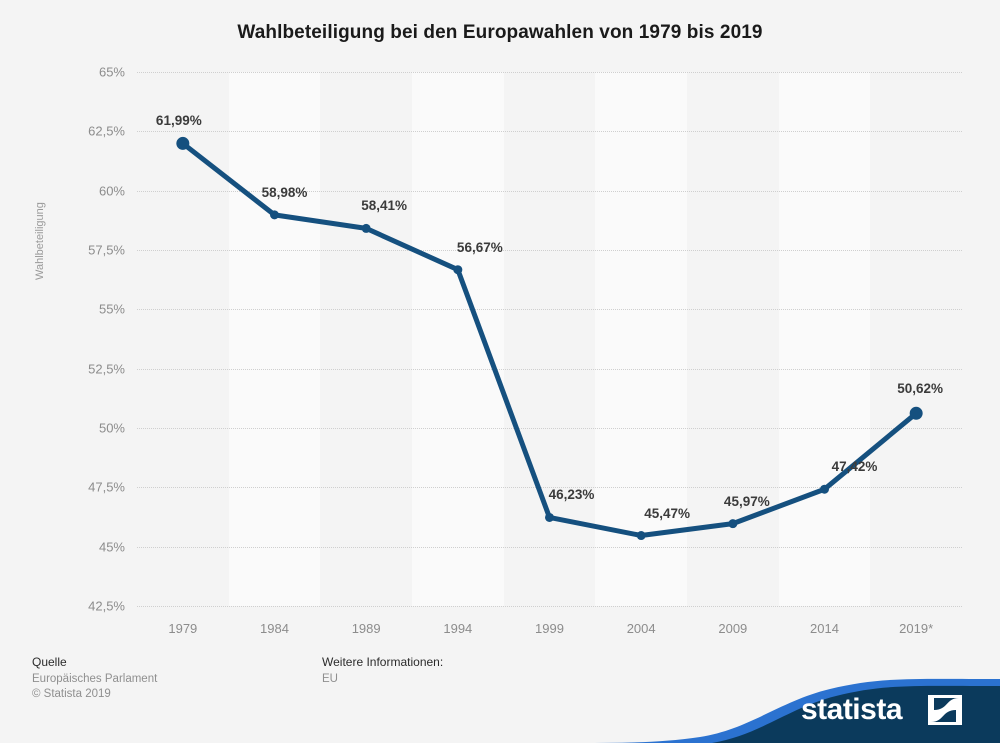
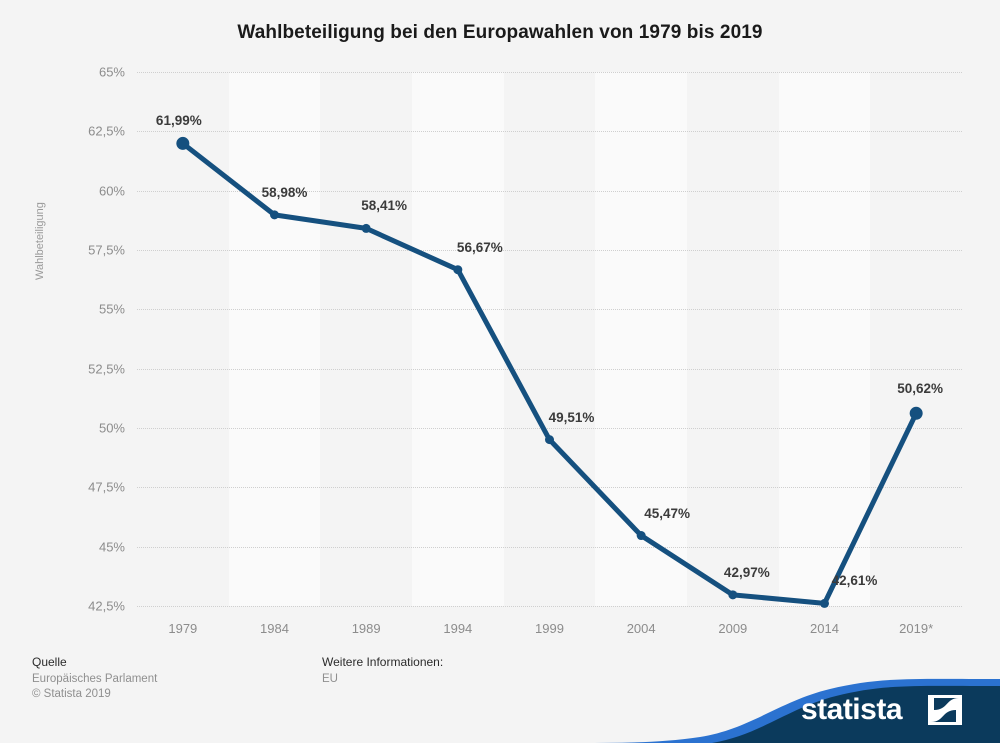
1999: 46,23% -> 49,51%
2009: 45,97% -> 42,97%
2014: 47,42% -> 42,61%
